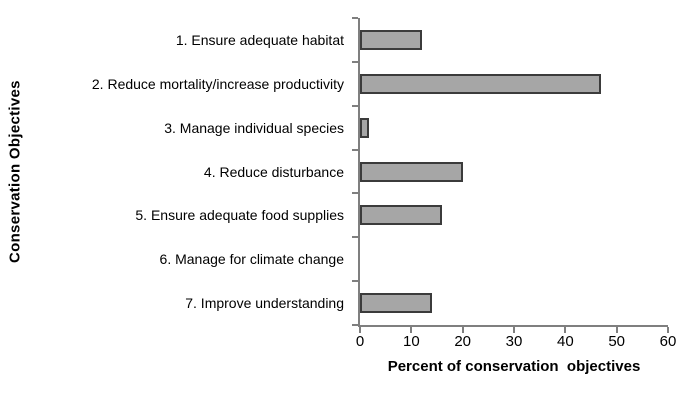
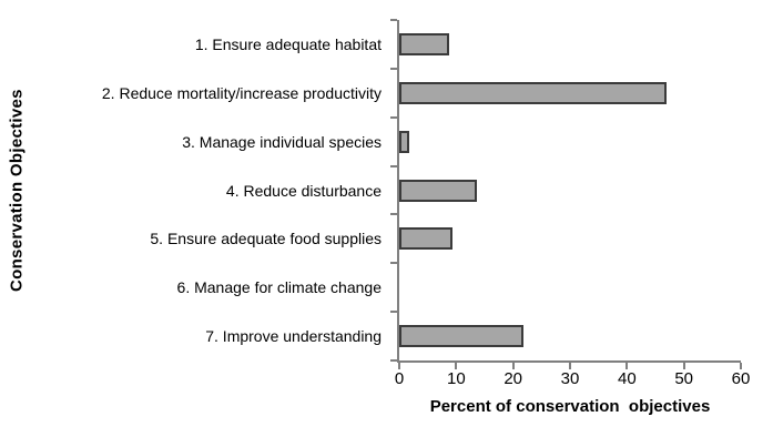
1. Ensure adequate habitat: 12 -> 9
4. Reduce disturbance: 20 -> 14
5. Ensure adequate food supplies: 16 -> 9
7. Improve understanding: 14 -> 22
